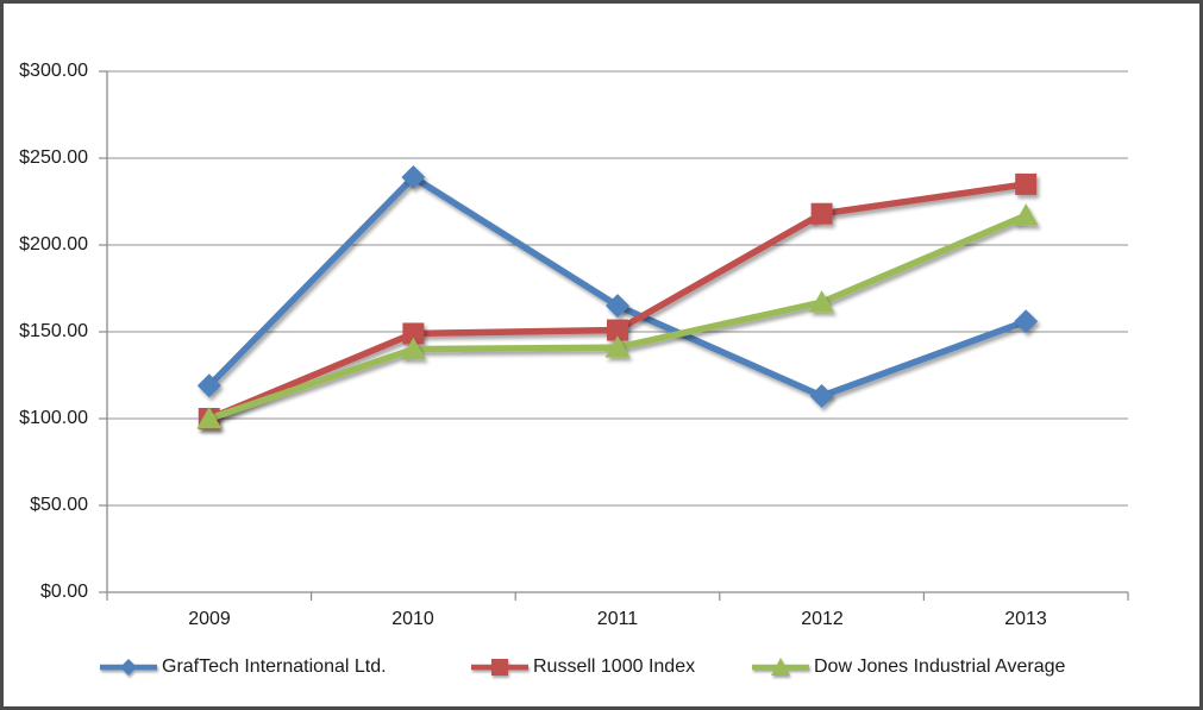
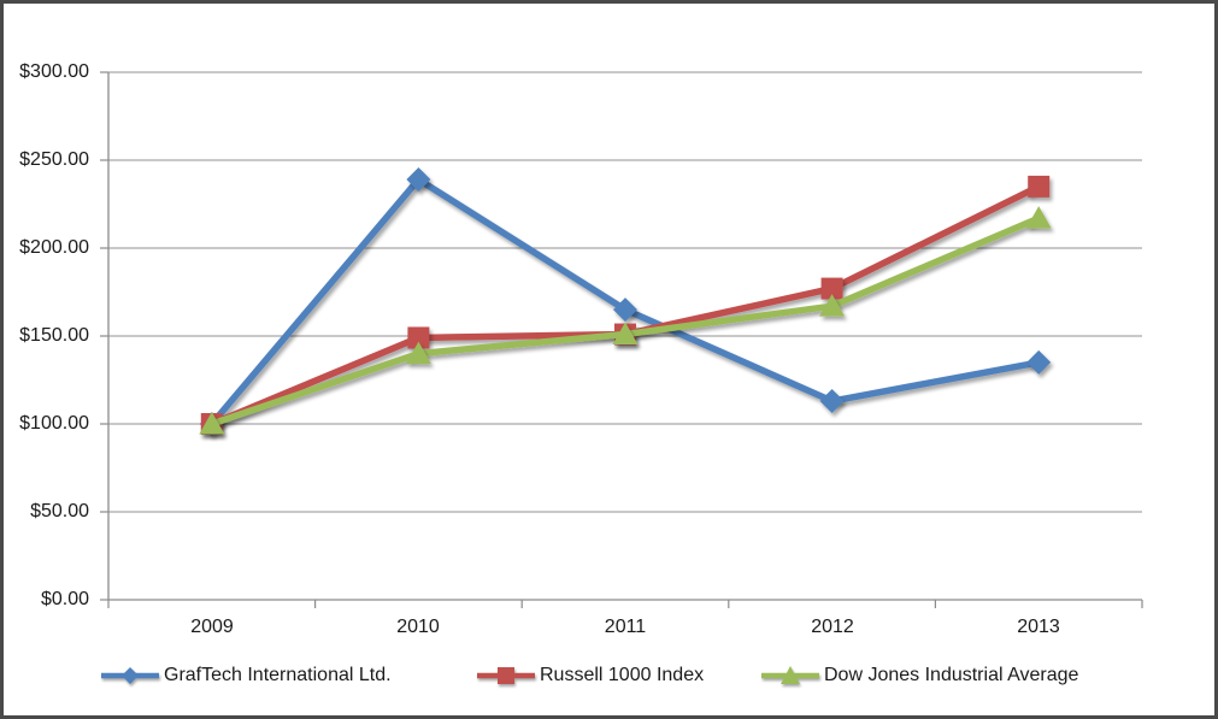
GrafTech International Ltd./2009: $119 -> $100
Dow Jones Industrial Average/2011: $141 -> $151
Russell 1000 Index/2012: $218 -> $177
GrafTech International Ltd./2013: $156 -> $135
